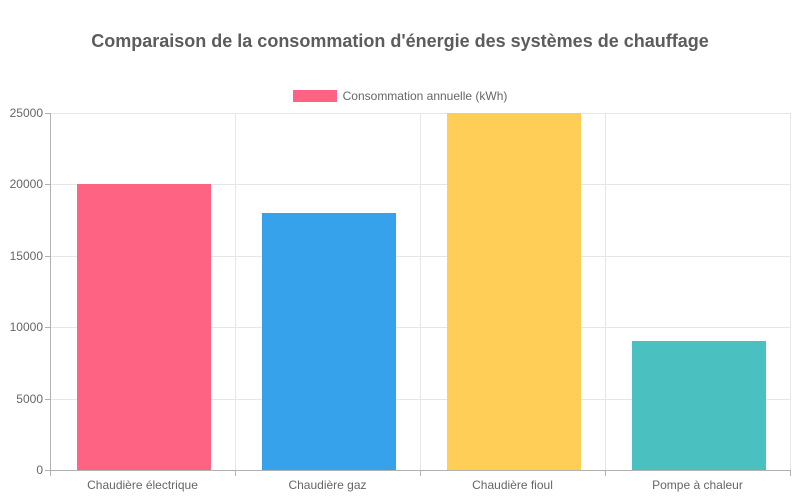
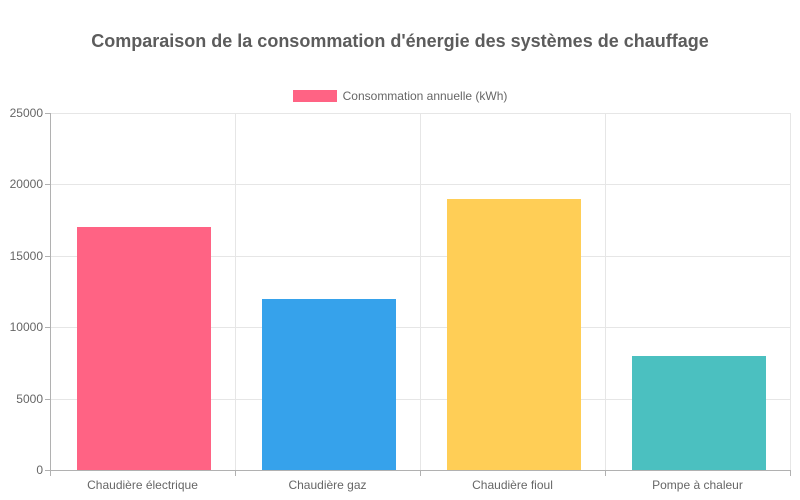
Chaudière électrique: 20000 -> 17000
Chaudière gaz: 18000 -> 12000
Chaudière fioul: 25000 -> 19000
Pompe à chaleur: 9000 -> 8000
